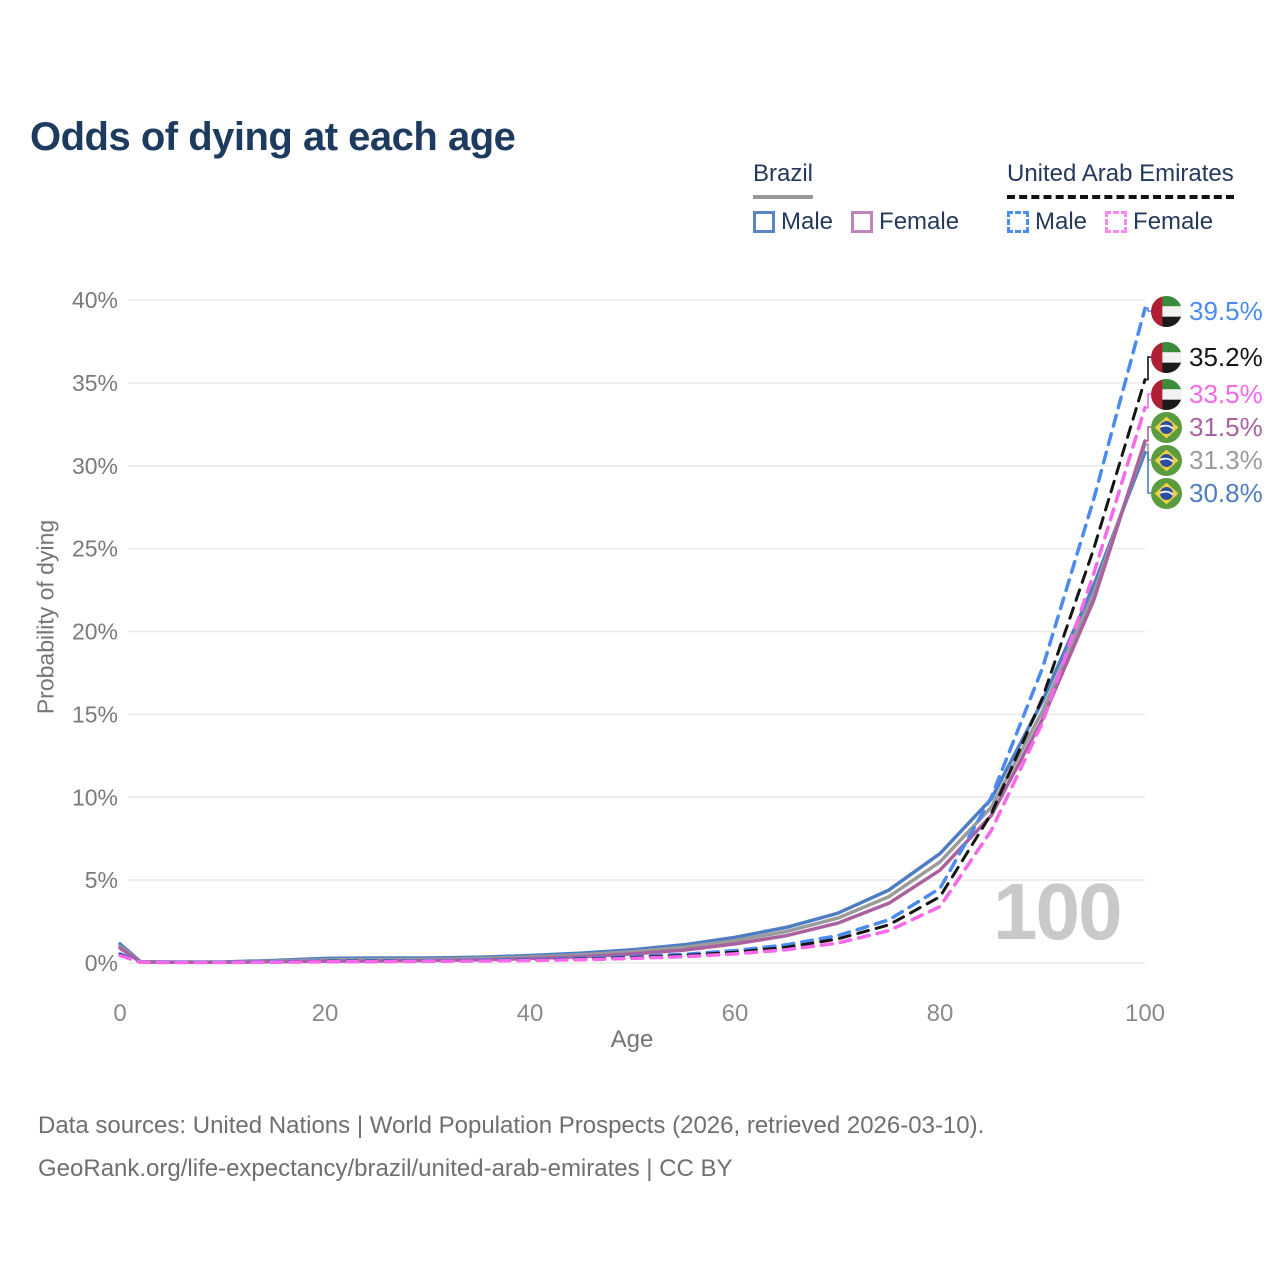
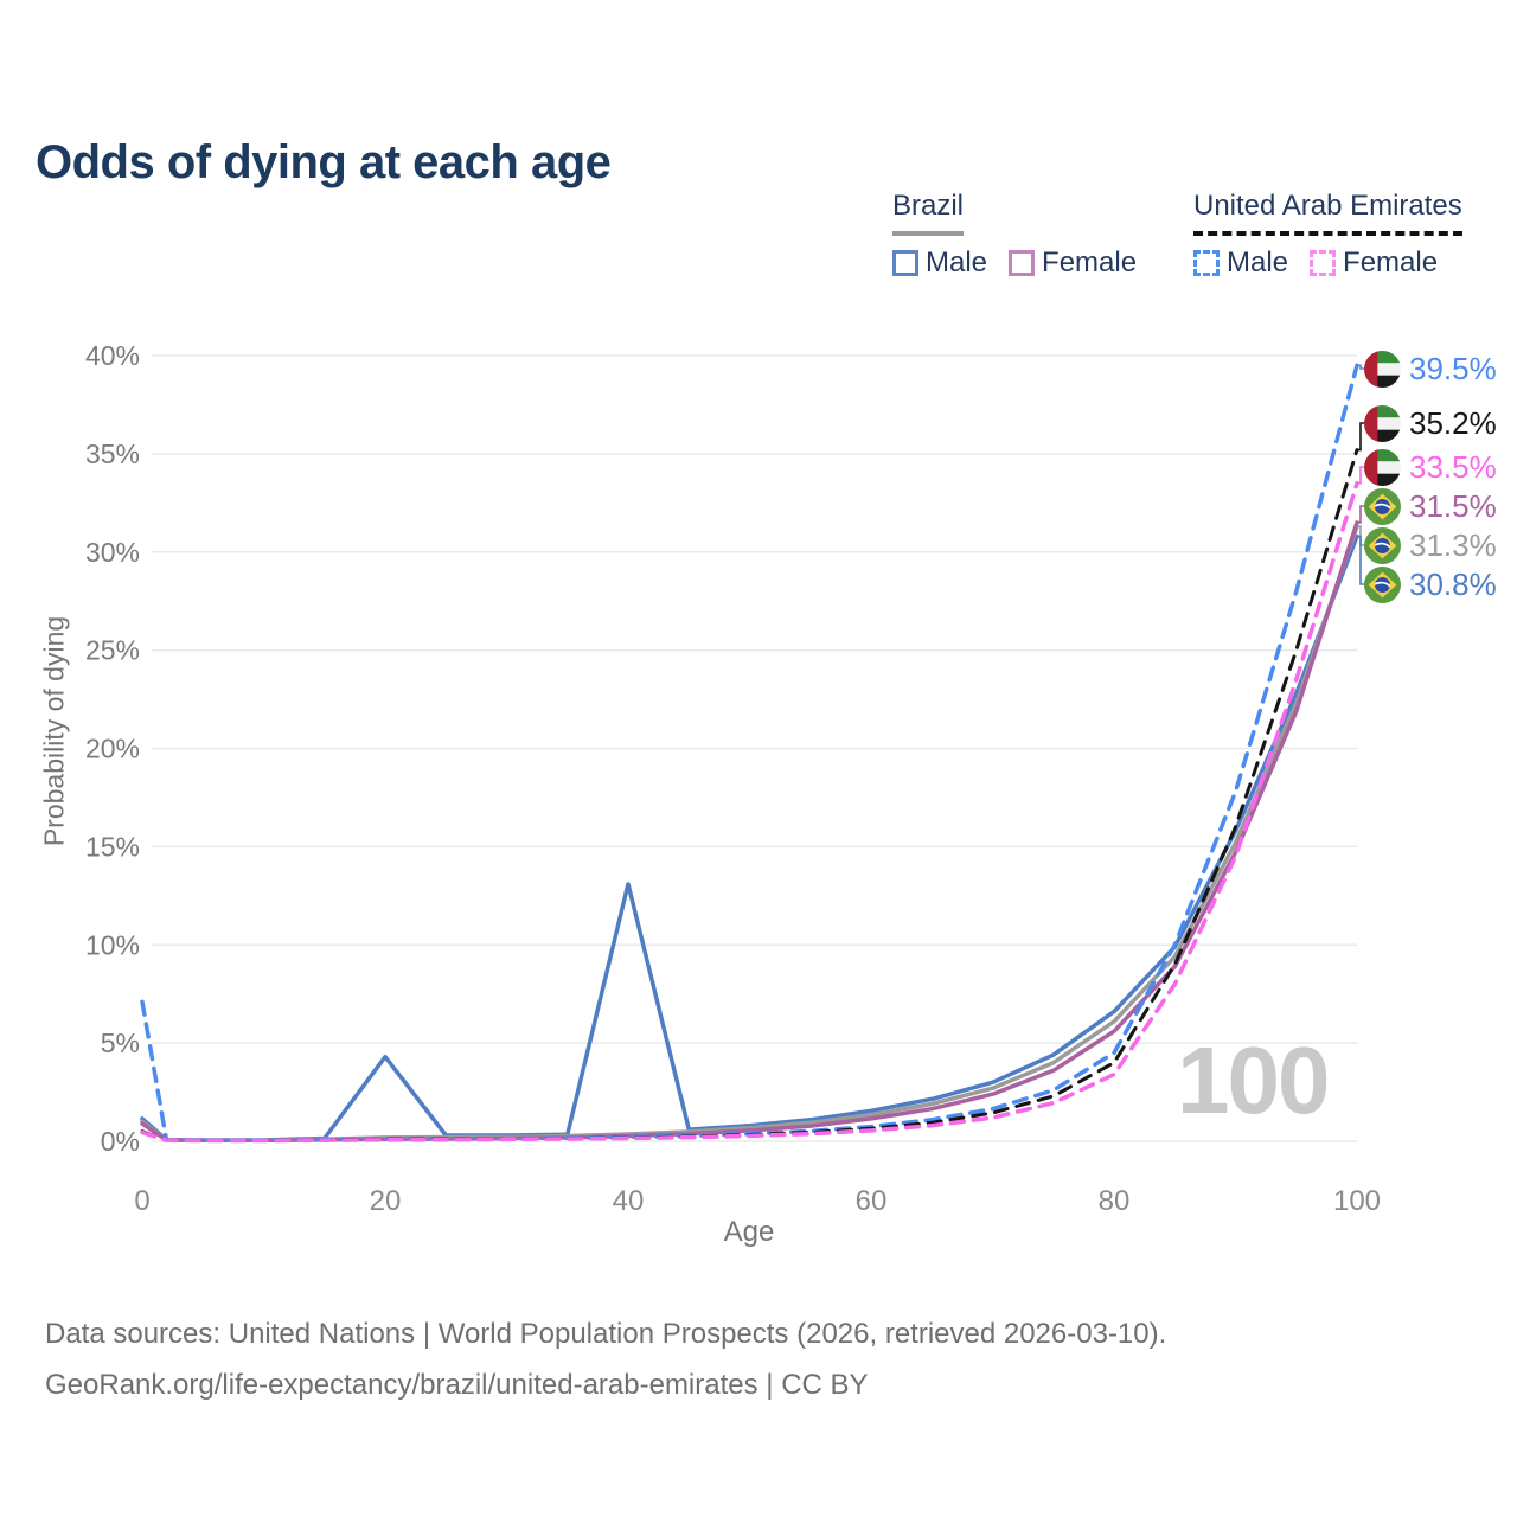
United Arab Emirates Male/0: 0.6% -> 7.1%
Brazil Male/20: 0.3% -> 4.3%
Brazil Male/40: 0.5% -> 13.1%
